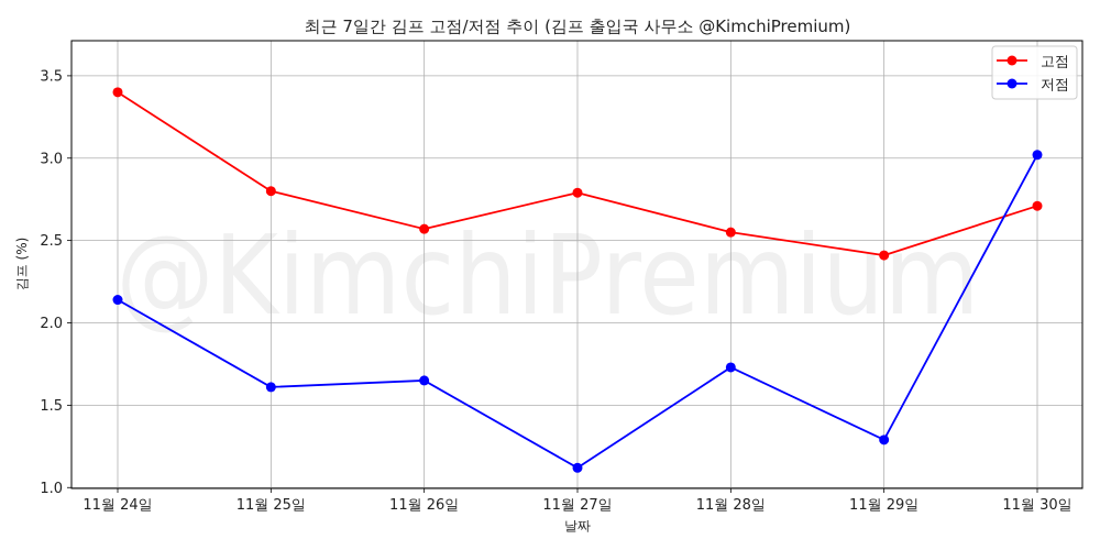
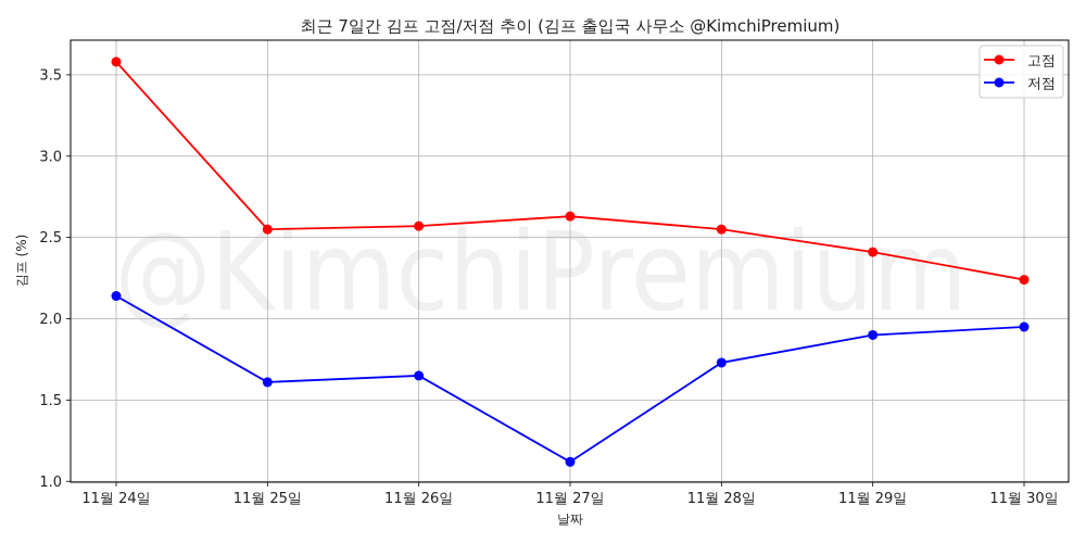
고점/11월 24일: 3.40 -> 3.58
고점/11월 25일: 2.80 -> 2.55
고점/11월 27일: 2.79 -> 2.63
저점/11월 29일: 1.29 -> 1.90
고점/11월 30일: 2.71 -> 2.24
저점/11월 30일: 3.02 -> 1.95
